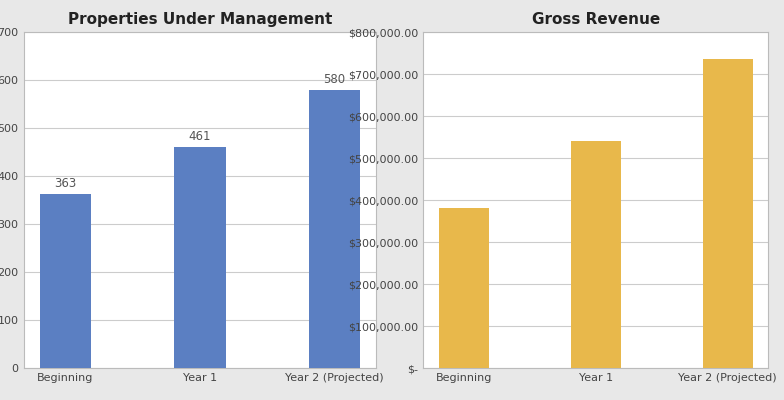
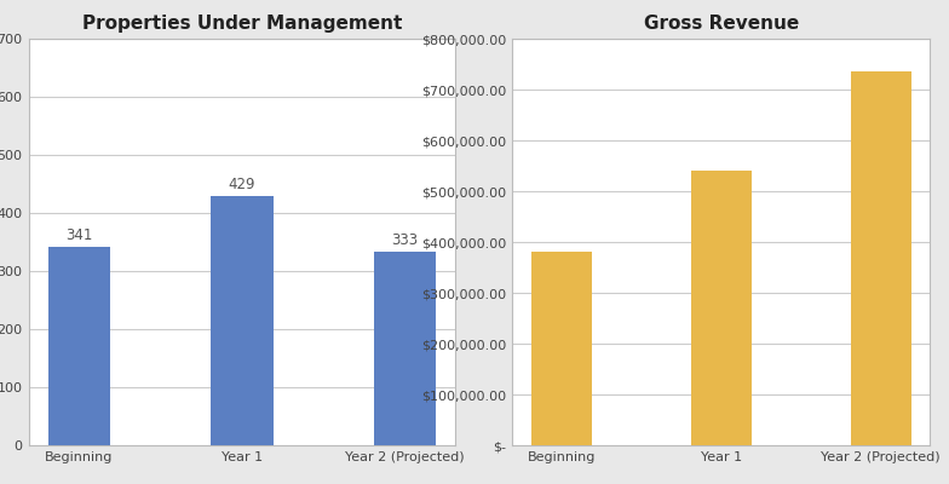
Properties Under Management/Beginning: 363 -> 341
Properties Under Management/Year 1: 461 -> 429
Properties Under Management/Year 2 (Projected): 580 -> 333
